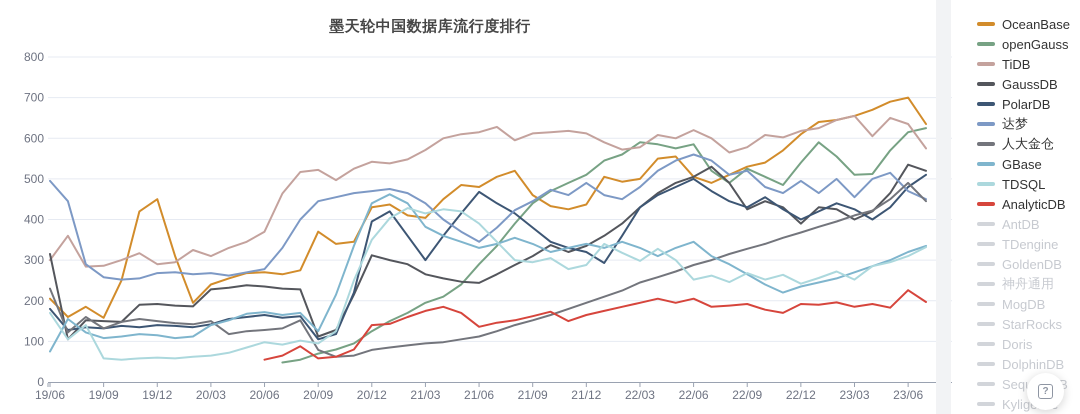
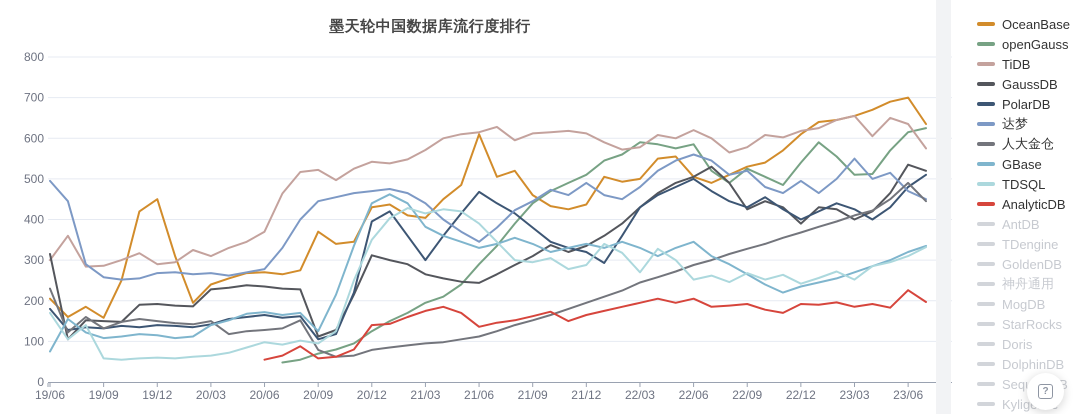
OceanBase/21/06: 480 -> 610
TDSQL/22/03: 300 -> 270
达梦/23/03: 460 -> 550
